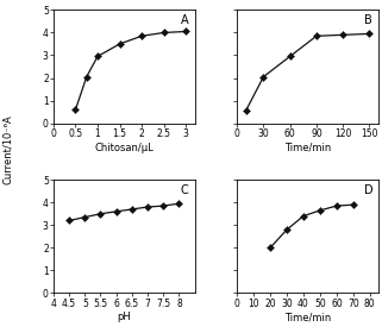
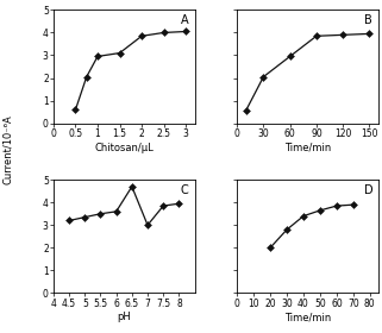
1.5: 3.5 -> 3.1
6.5: 3.7 -> 4.7
7: 3.8 -> 3.0
